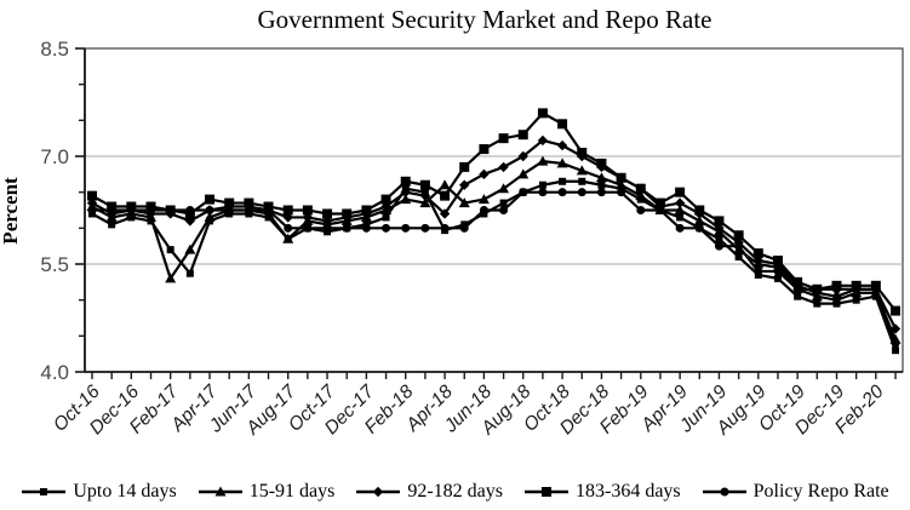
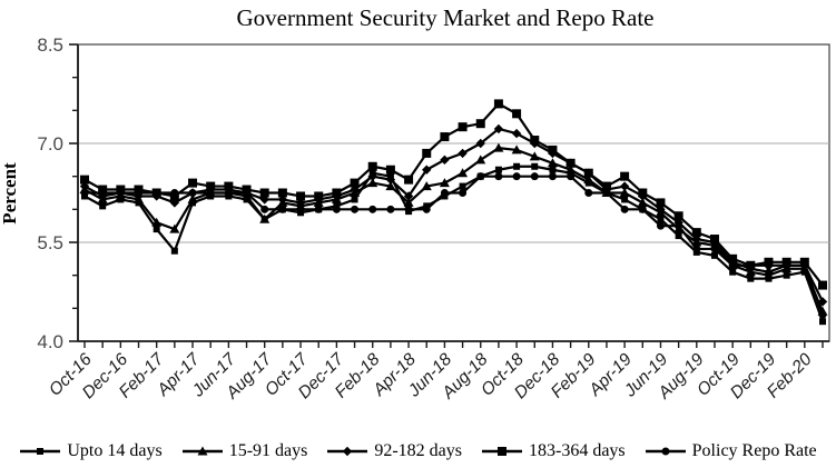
15-91 days/Feb-17: 5.3 -> 5.8
15-91 days/Apr-18: 6.6 -> 6.1
